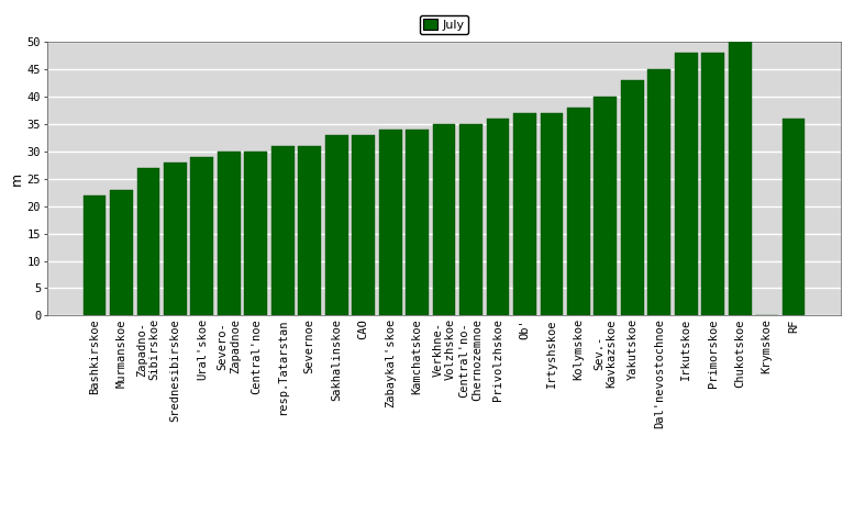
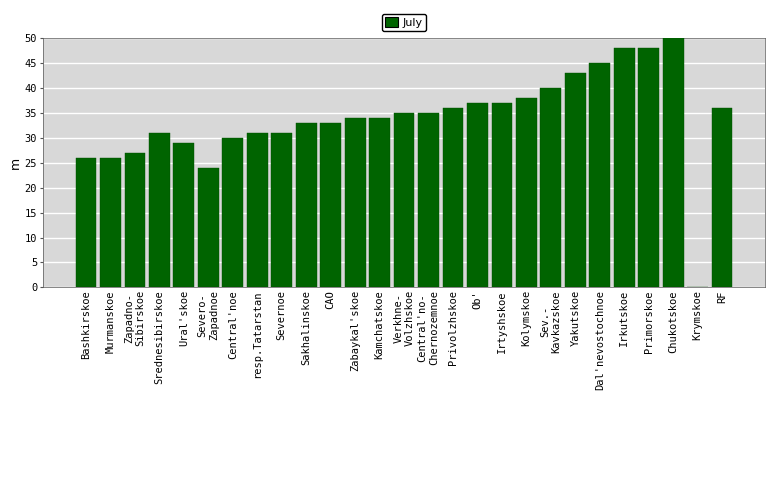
Bashkirskoe: 22 -> 26
Murmanskoe: 23 -> 26
Srednesibirskoe: 28 -> 31
Severo- Zapadnoe: 30 -> 24
